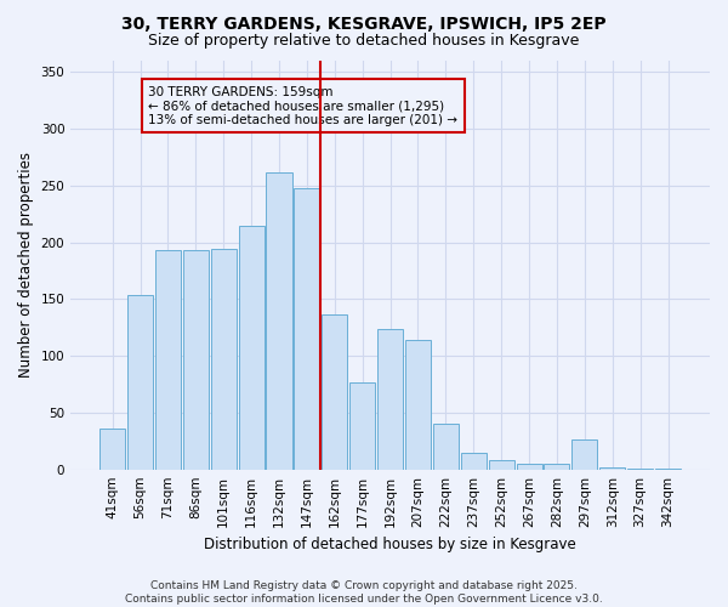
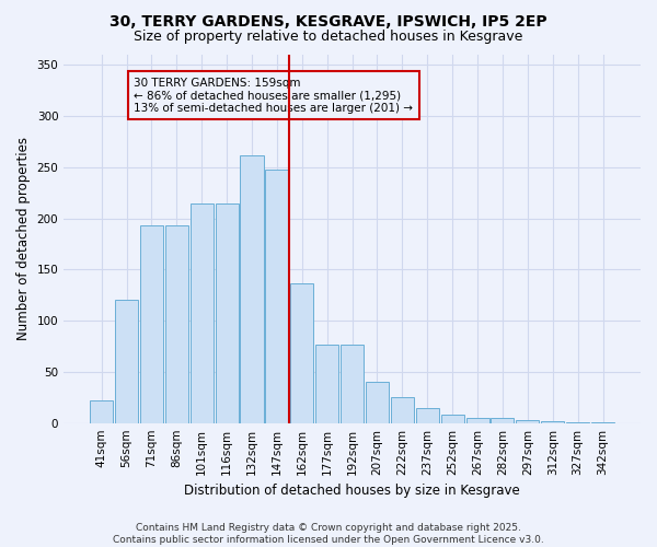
41sqm: 36 -> 22
56sqm: 154 -> 120
101sqm: 194 -> 215
192sqm: 124 -> 77
207sqm: 114 -> 40
222sqm: 40 -> 25
297sqm: 26 -> 3
